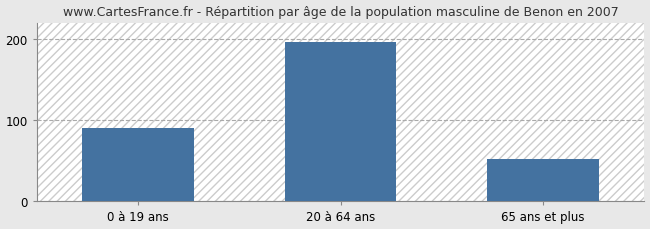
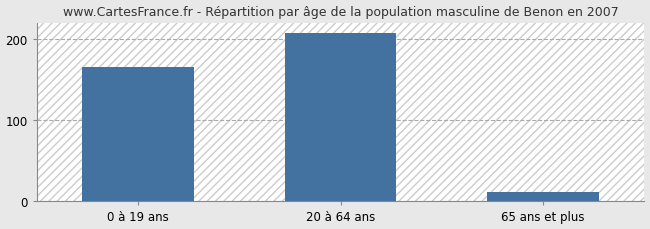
0 à 19 ans: 91 -> 166
20 à 64 ans: 196 -> 208
65 ans et plus: 52 -> 12
